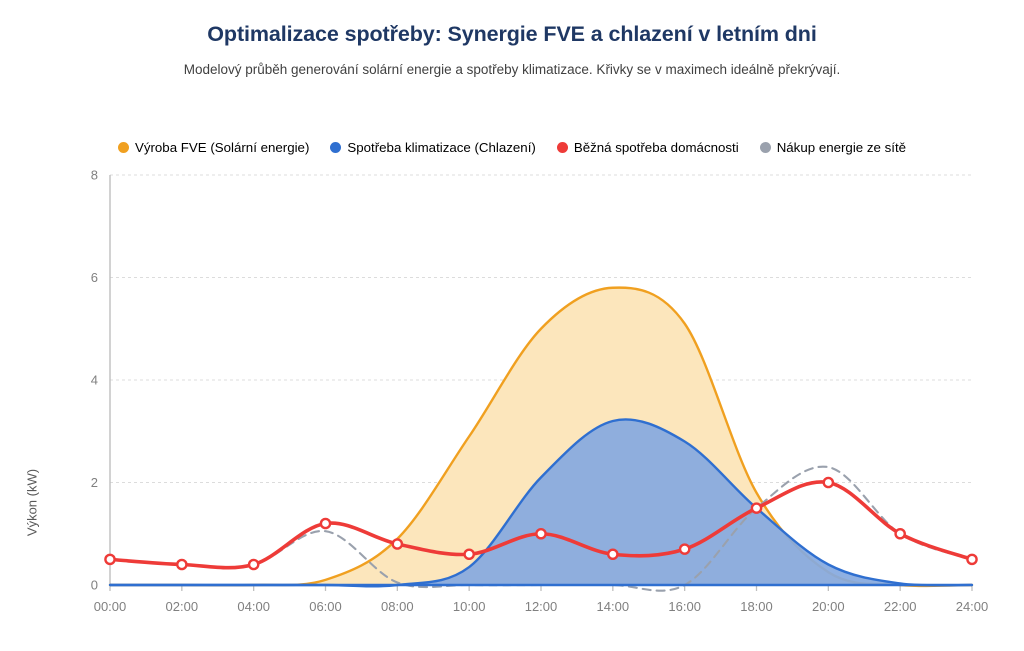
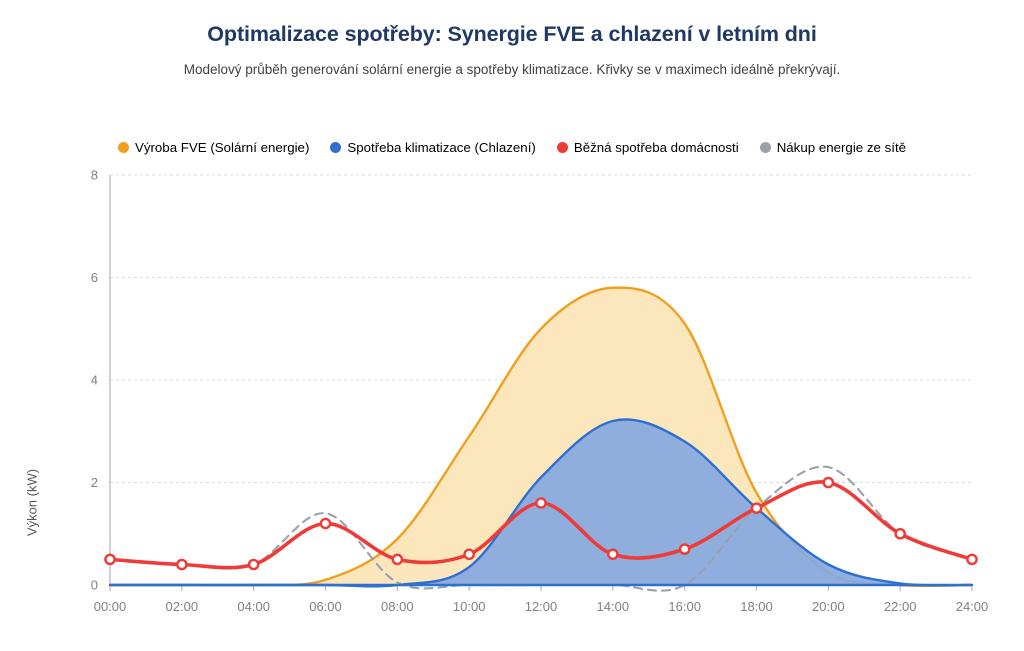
Nákup energie ze sítě/06:00: 1.1 -> 1.4
Běžná spotřeba domácnosti/08:00: 0.8 -> 0.5
Běžná spotřeba domácnosti/12:00: 1.0 -> 1.6
